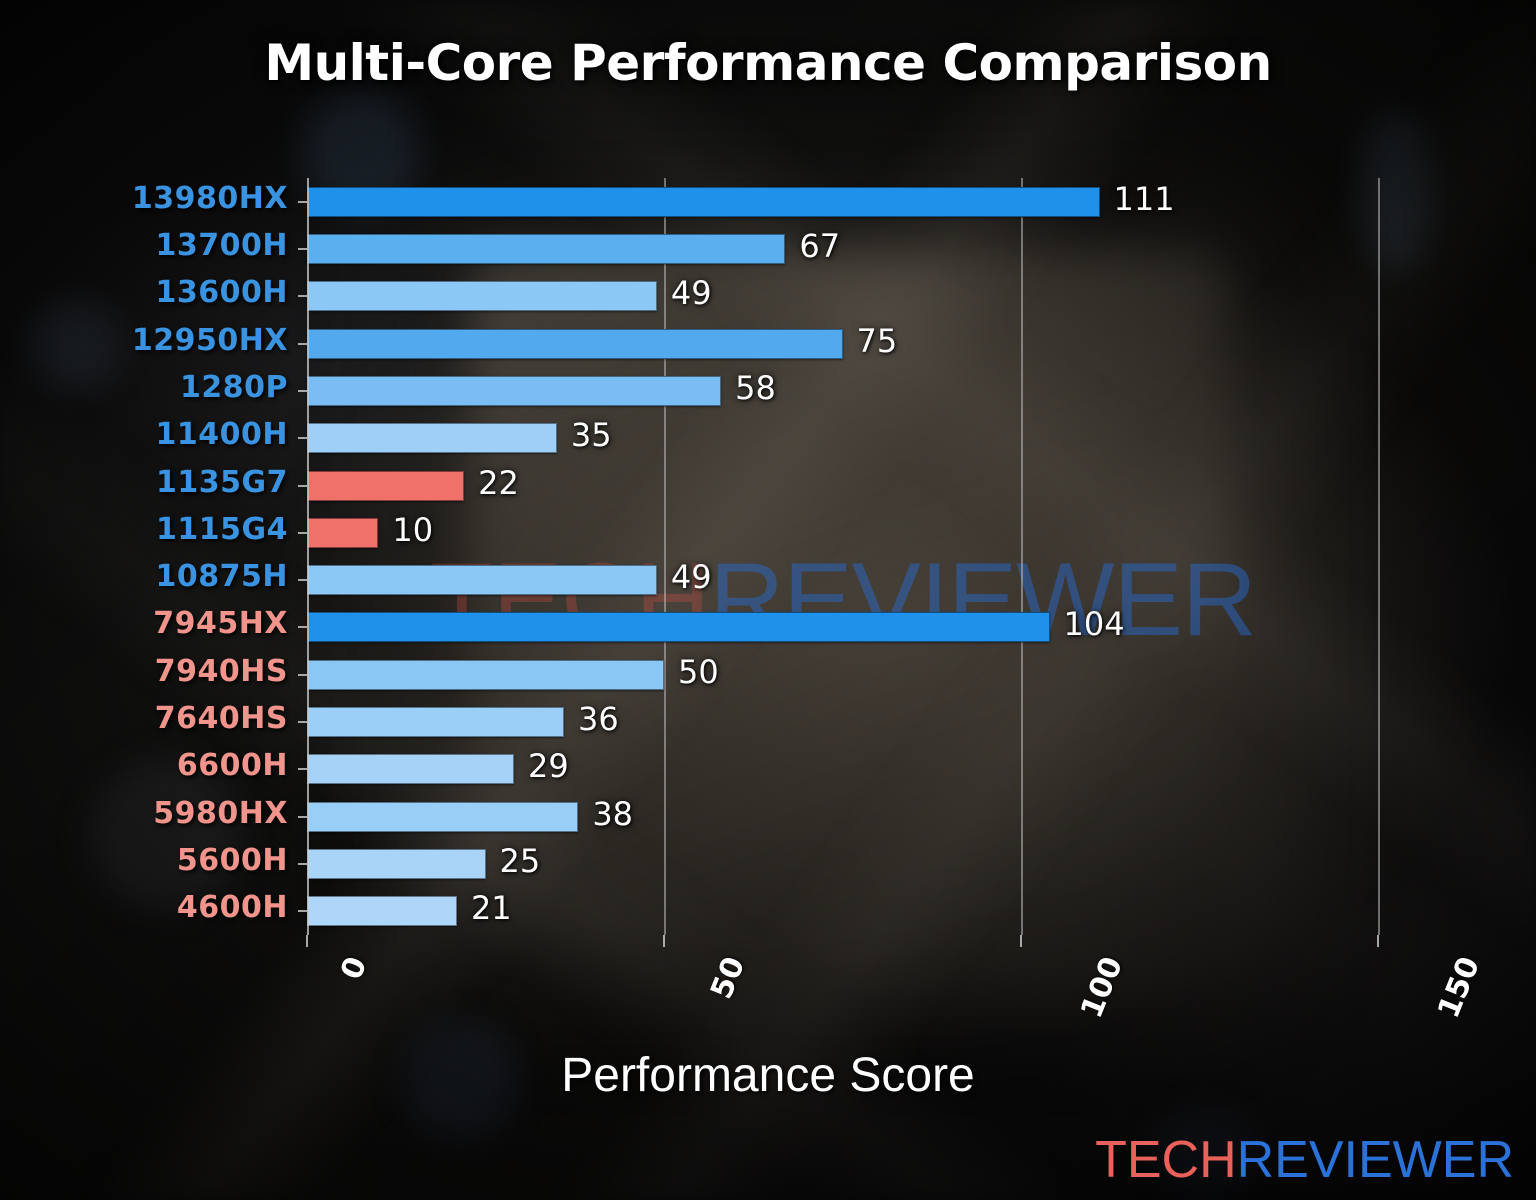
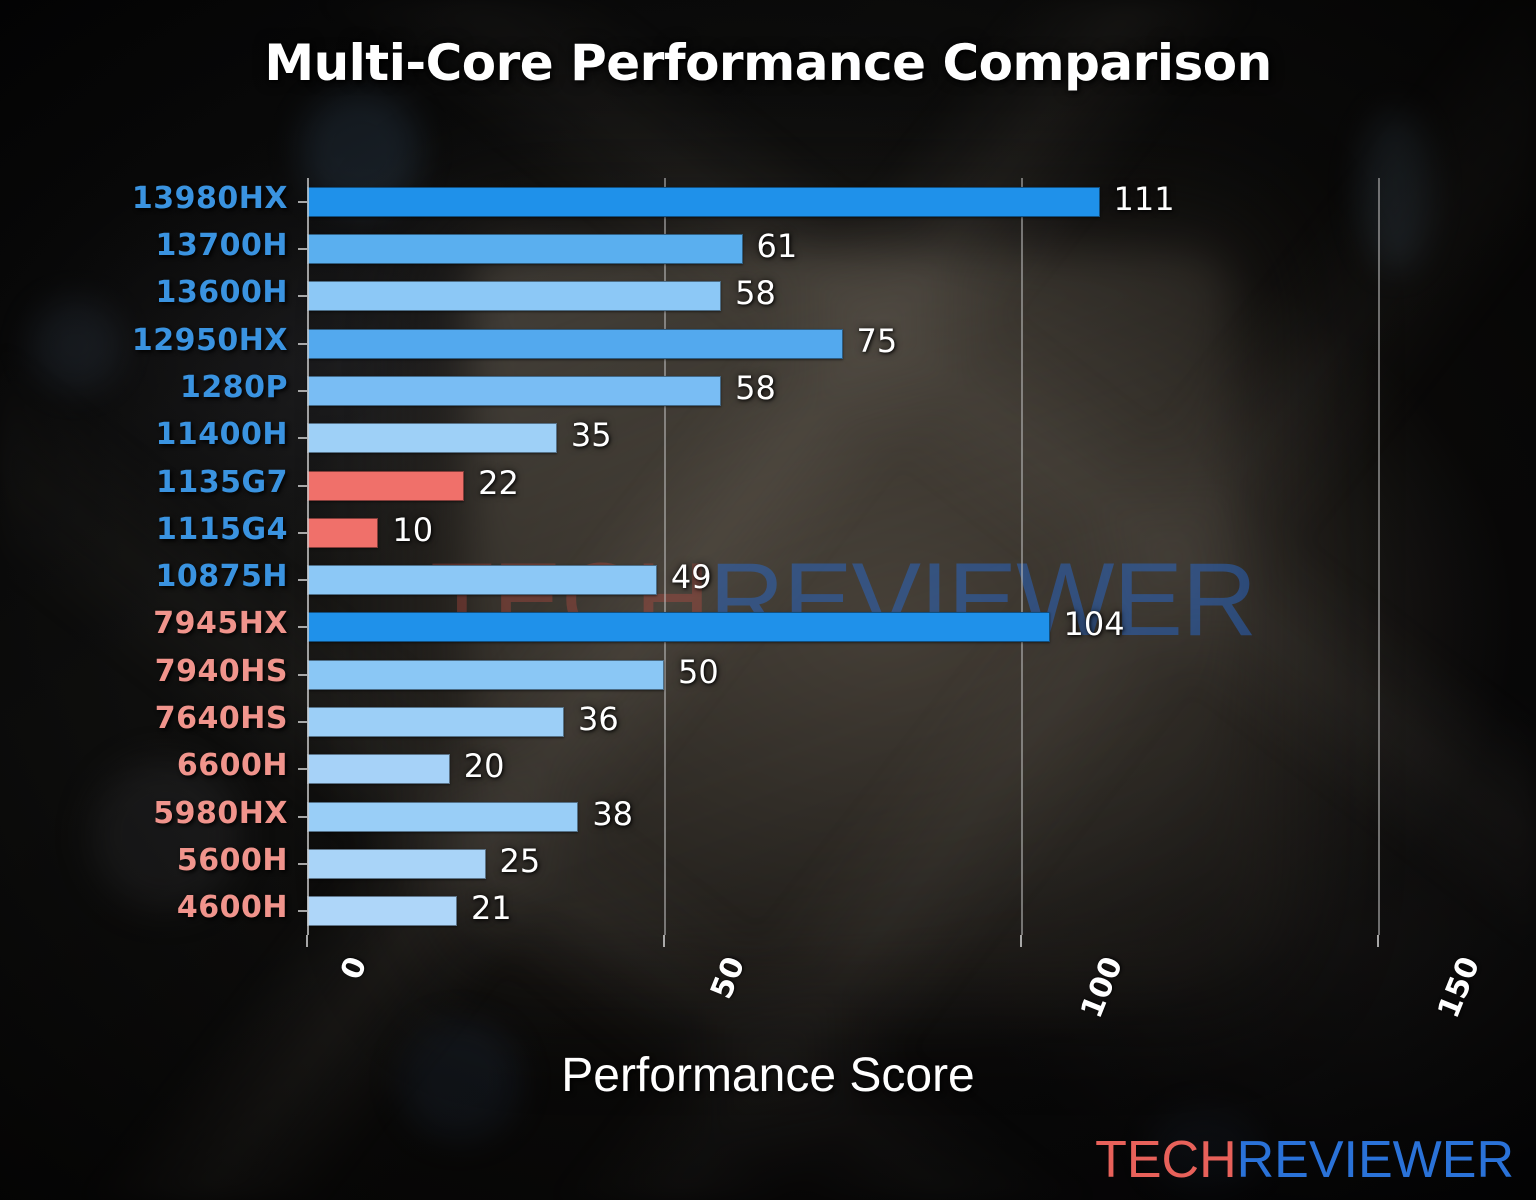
13700H: 67 -> 61
13600H: 49 -> 58
6600H: 29 -> 20
